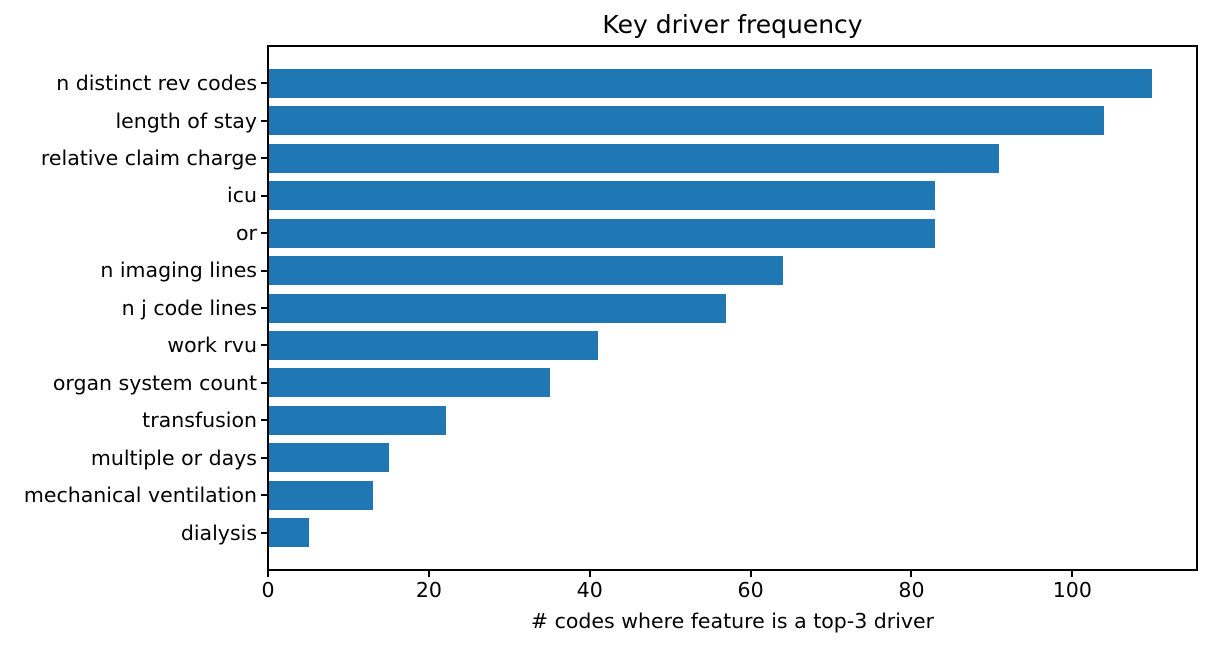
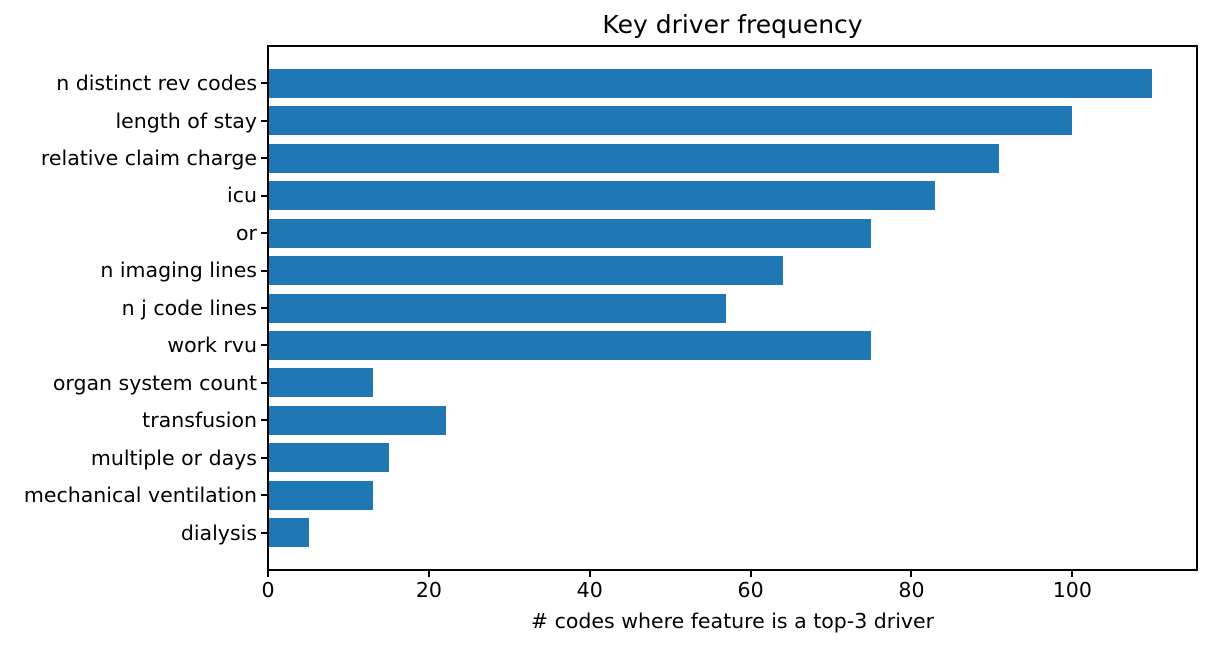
length of stay: 104 -> 100
or: 83 -> 75
work rvu: 41 -> 75
organ system count: 35 -> 13
